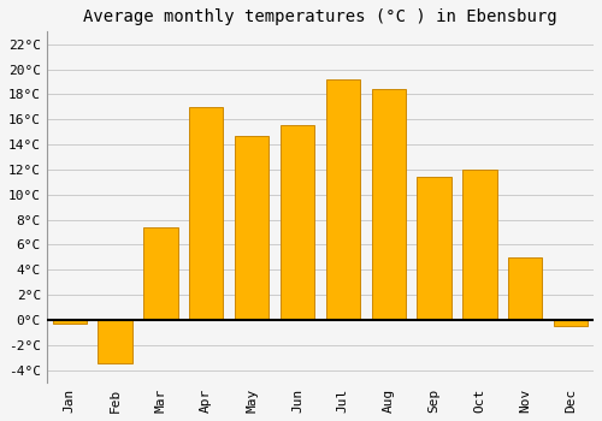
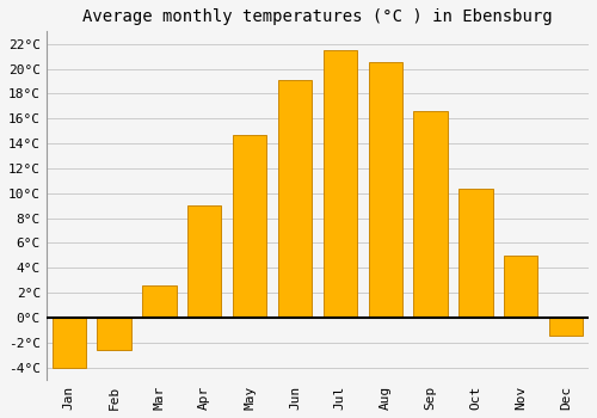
Jan: -0.3°C -> -4.0°C
Feb: -3.5°C -> -2.6°C
Mar: 7.4°C -> 2.6°C
Apr: 17.0°C -> 9.0°C
Jun: 15.5°C -> 19.1°C
Jul: 19.2°C -> 21.5°C
Aug: 18.4°C -> 20.5°C
Sep: 11.4°C -> 16.6°C
Oct: 12.0°C -> 10.4°C
Dec: -0.5°C -> -1.5°C
